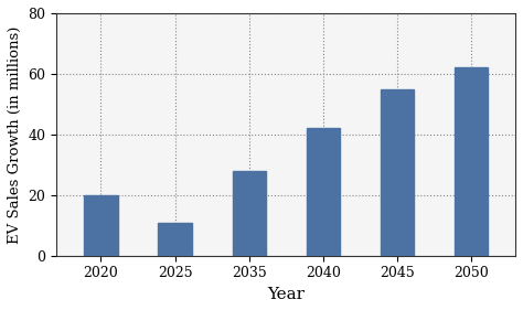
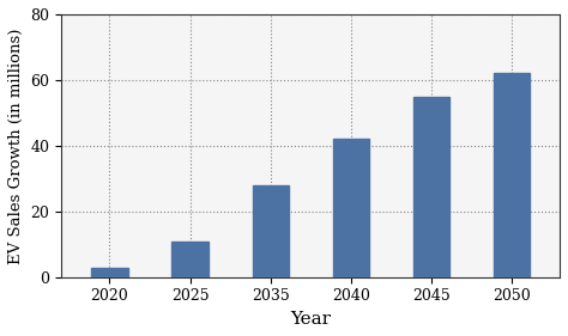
2020: 20 -> 3
